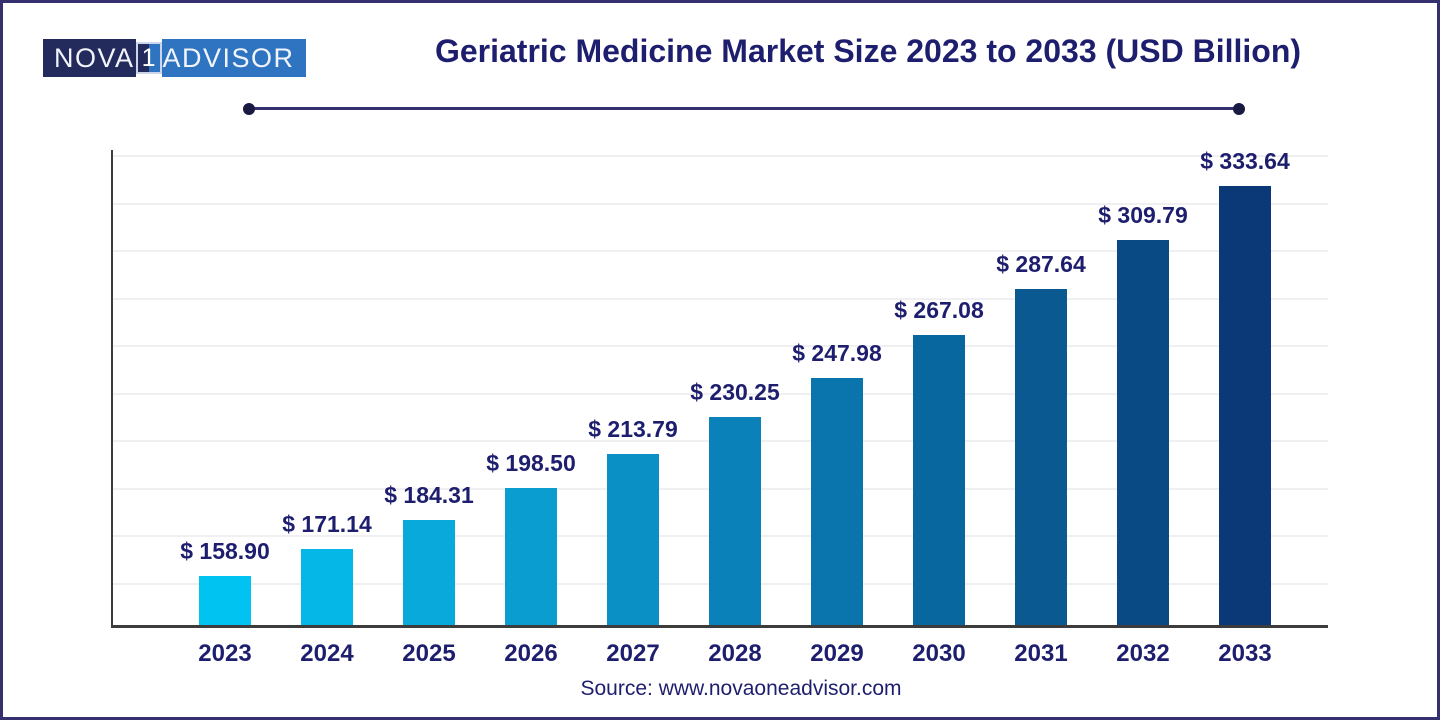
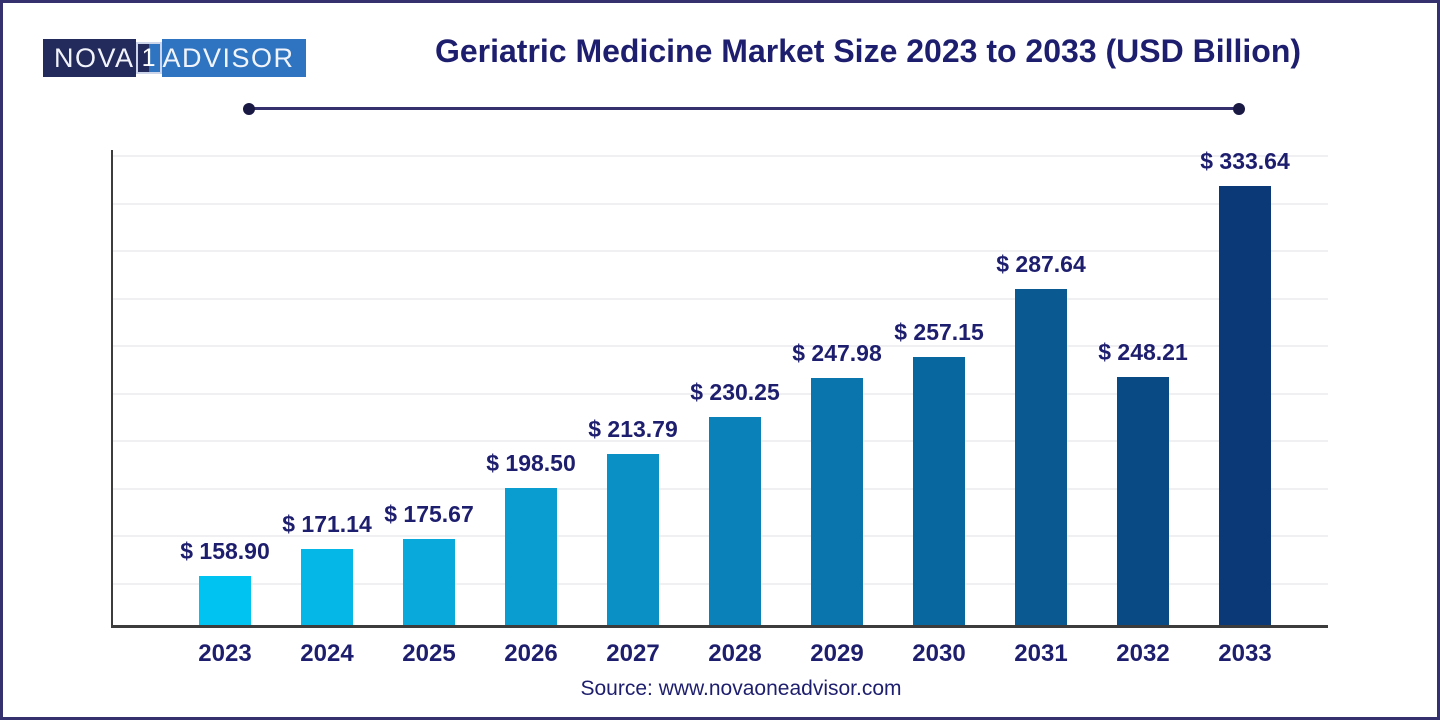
2025: 184.31 -> 175.67
2030: 267.08 -> 257.15
2032: 309.79 -> 248.21
